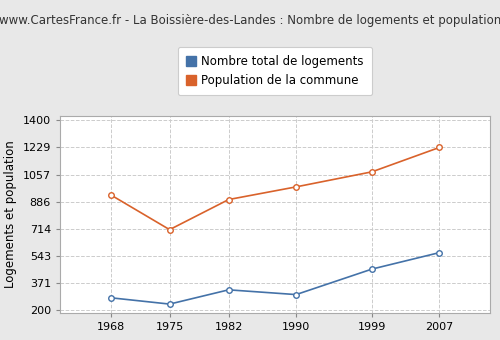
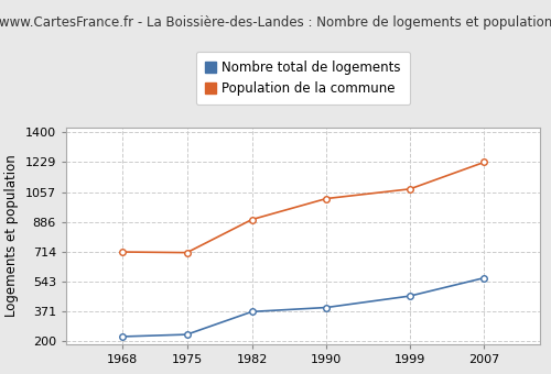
Nombre total de logements/1968: 280 -> 230
Population de la commune/1968: 930 -> 710
Nombre total de logements/1982: 330 -> 370
Nombre total de logements/1990: 300 -> 400
Population de la commune/1990: 980 -> 1020
